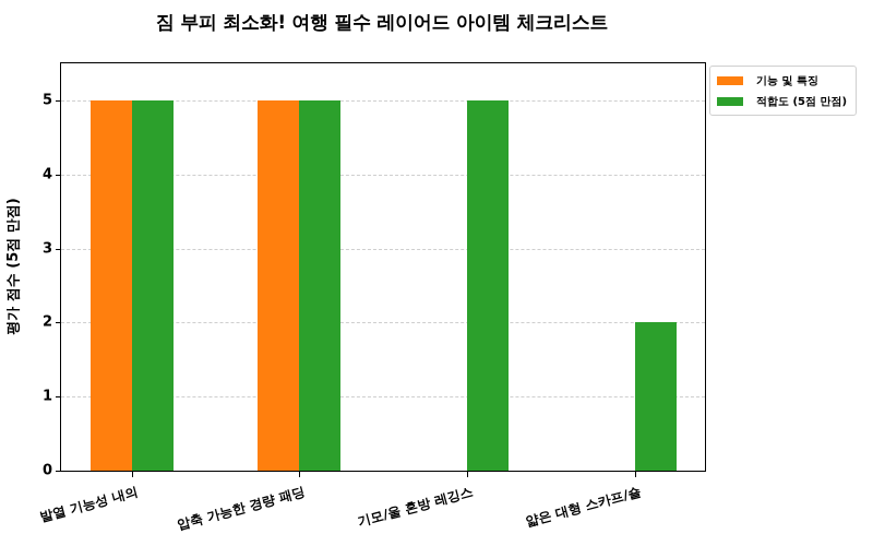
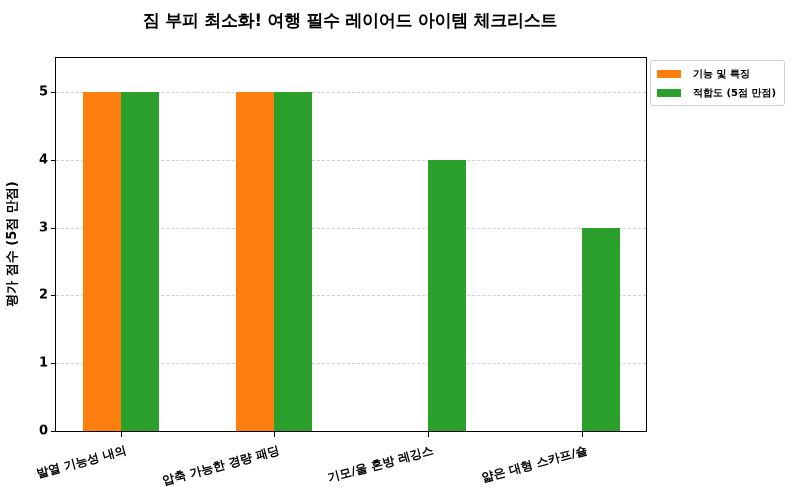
적합도 (5점 만점)/기모/울 혼방 레깅스: 5 -> 4
적합도 (5점 만점)/얇은 대형 스카프/숄: 2 -> 3
